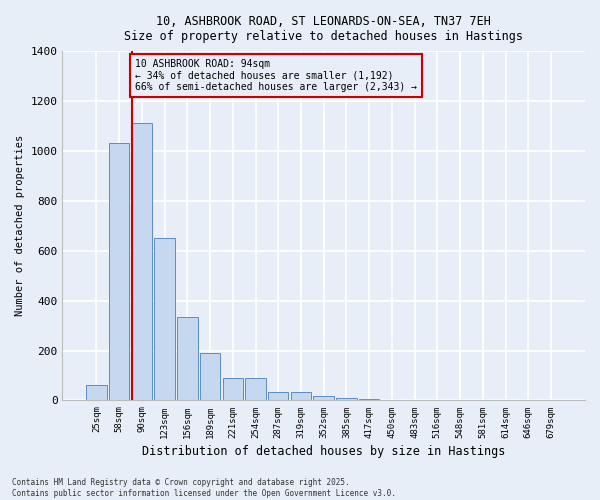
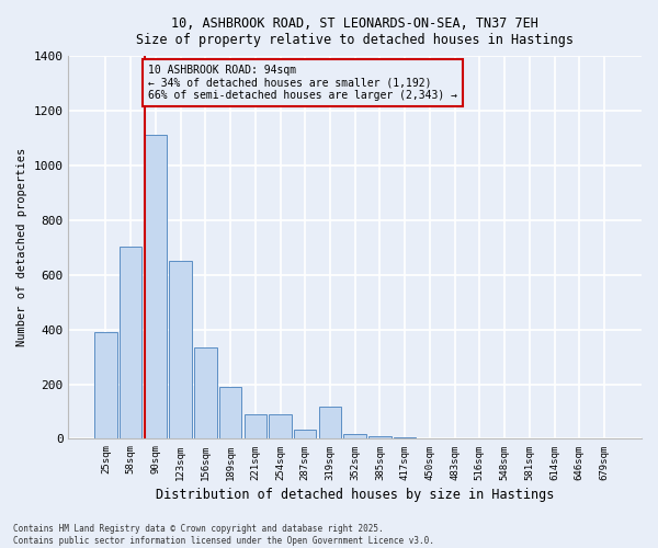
25sqm: 63 -> 390
58sqm: 1030 -> 705
319sqm: 35 -> 120
